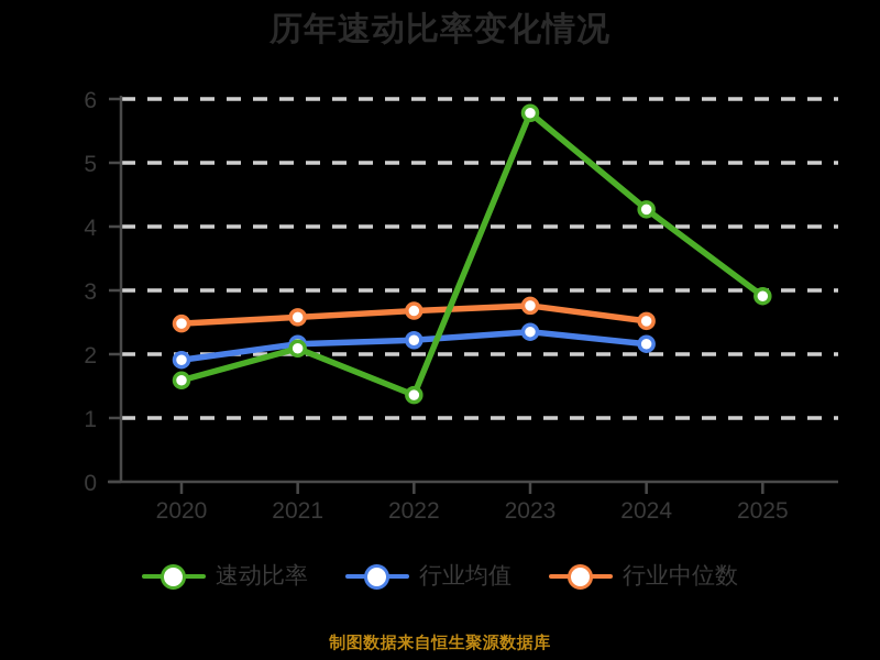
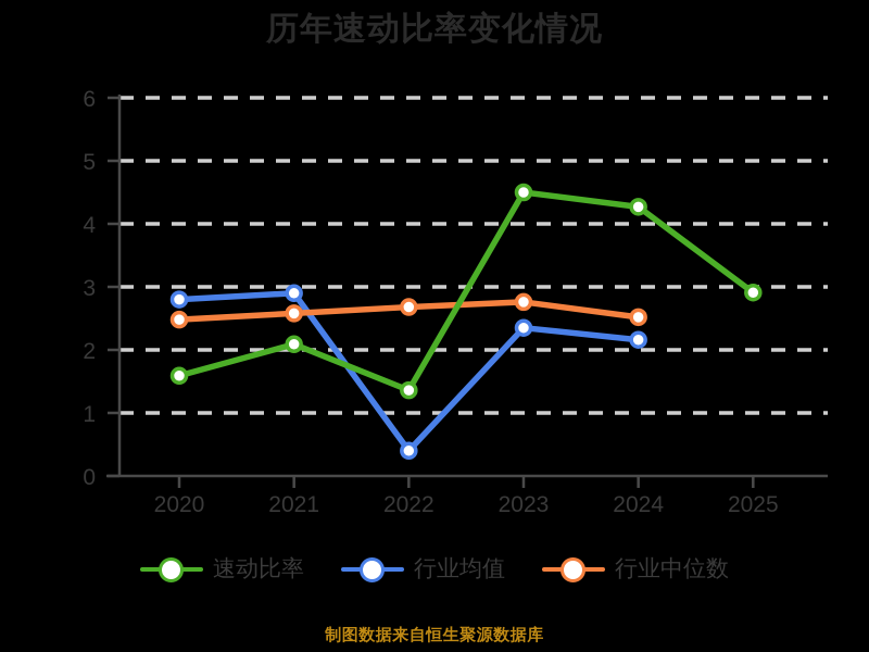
行业均值/2020: 1.9 -> 2.8
行业均值/2021: 2.2 -> 2.9
行业均值/2022: 2.2 -> 0.4
速动比率/2023: 5.8 -> 4.5
